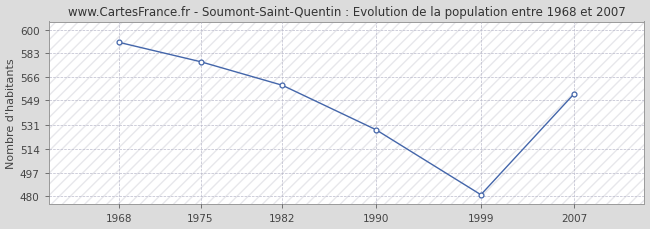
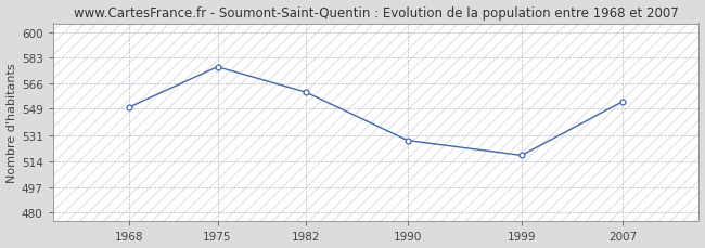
1968: 591 -> 550
1999: 481 -> 518
